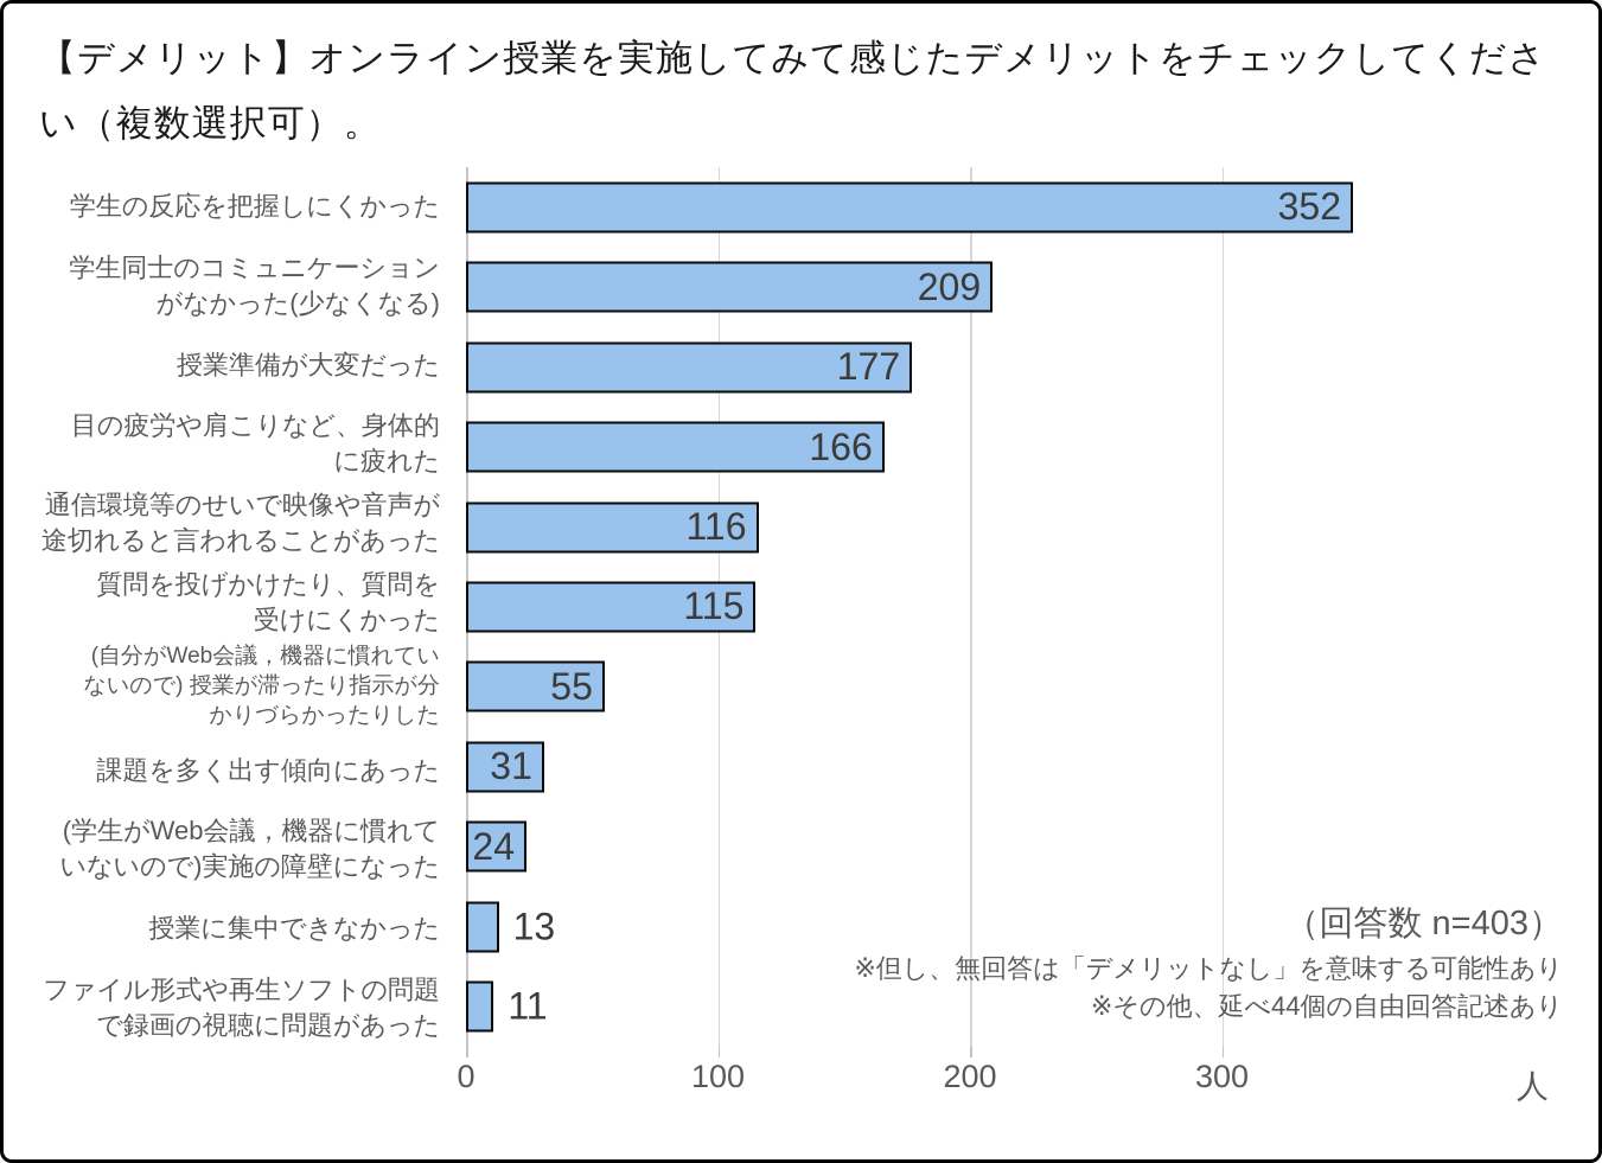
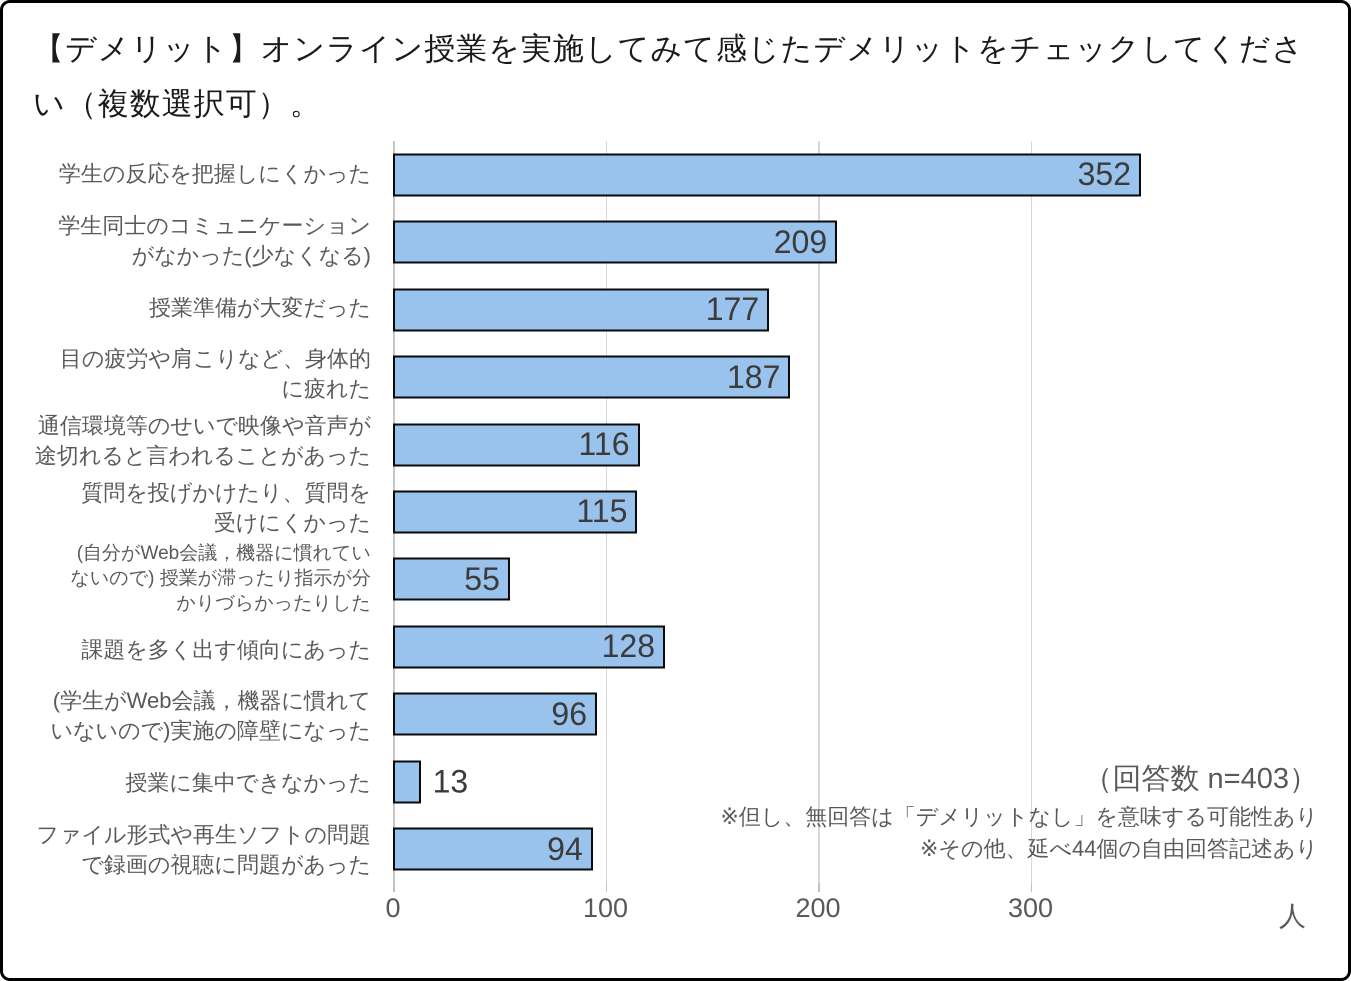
目の疲労や肩こりなど、身体的に疲れた: 166 -> 187
課題を多く出す傾向にあった: 31 -> 128
(学生がWeb会議，機器に慣れていないので)実施の障壁になった: 24 -> 96
ファイル形式や再生ソフトの問題で録画の視聴に問題があった: 11 -> 94
